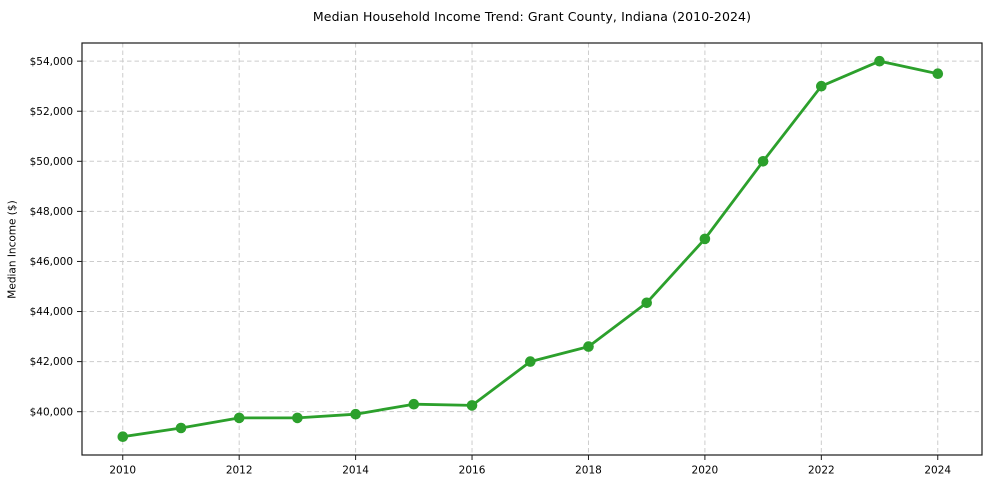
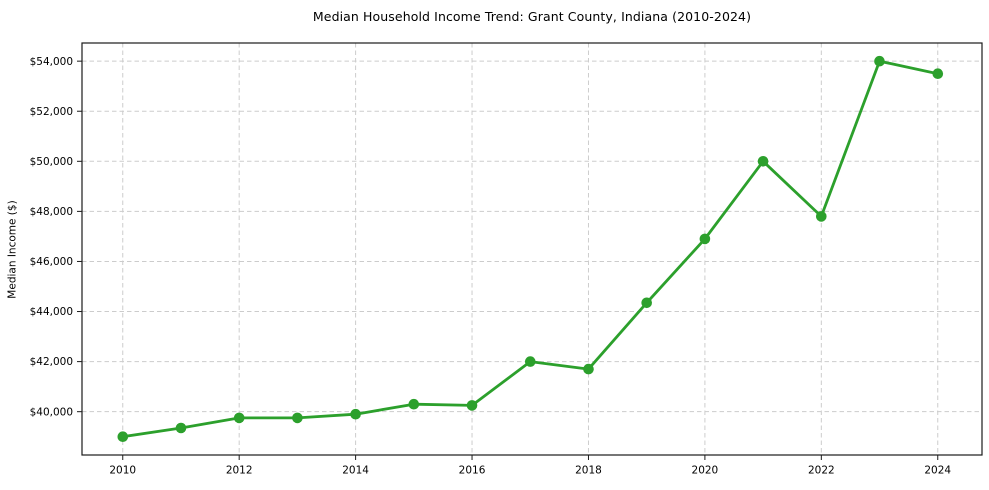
2018: $42600 -> $41700
2022: $53000 -> $47800
